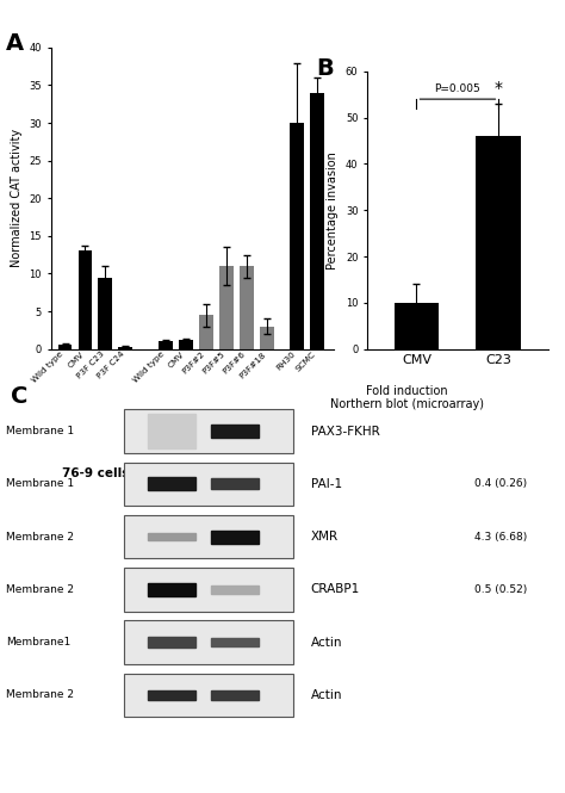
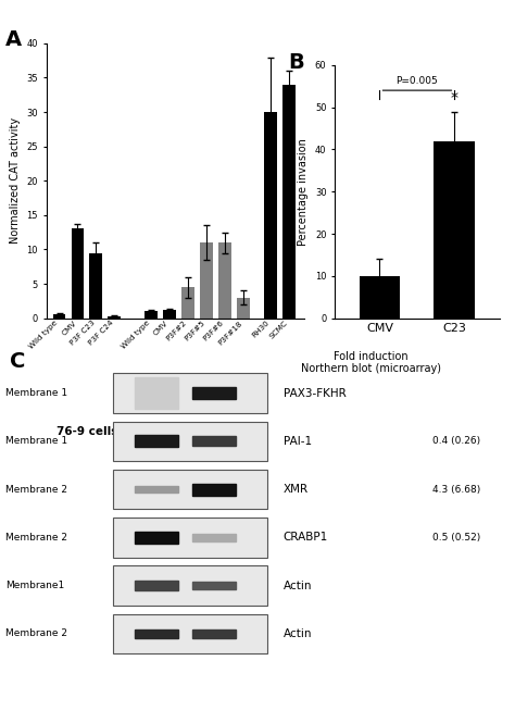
C23: 46 -> 42
